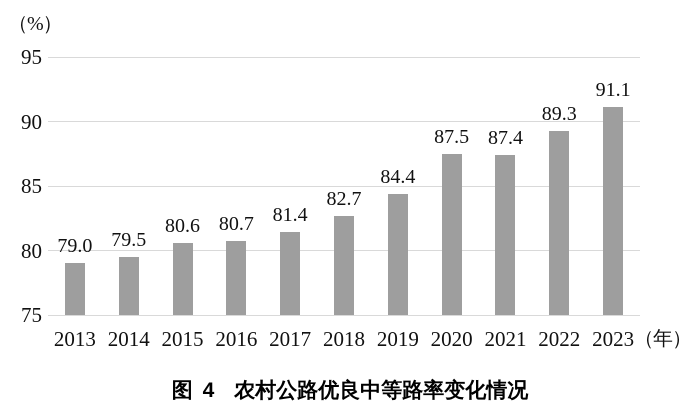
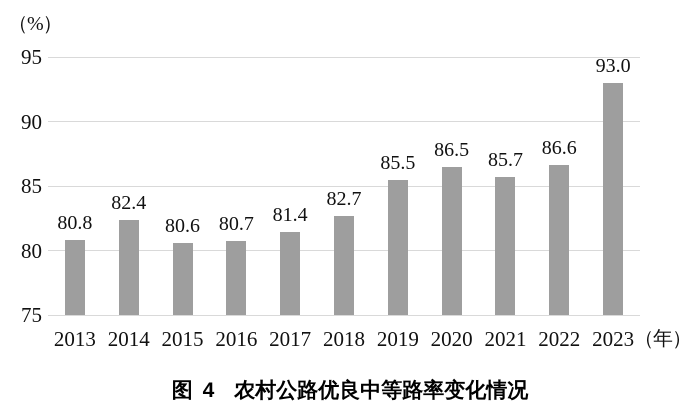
2013: 79.0 -> 80.8
2014: 79.5 -> 82.4
2019: 84.4 -> 85.5
2020: 87.5 -> 86.5
2021: 87.4 -> 85.7
2022: 89.3 -> 86.6
2023: 91.1 -> 93.0
